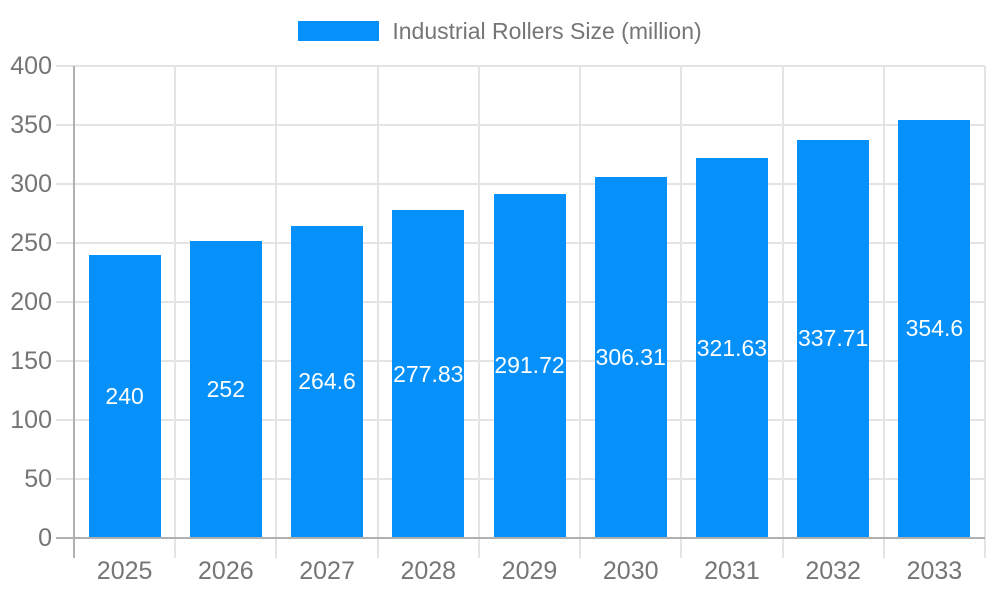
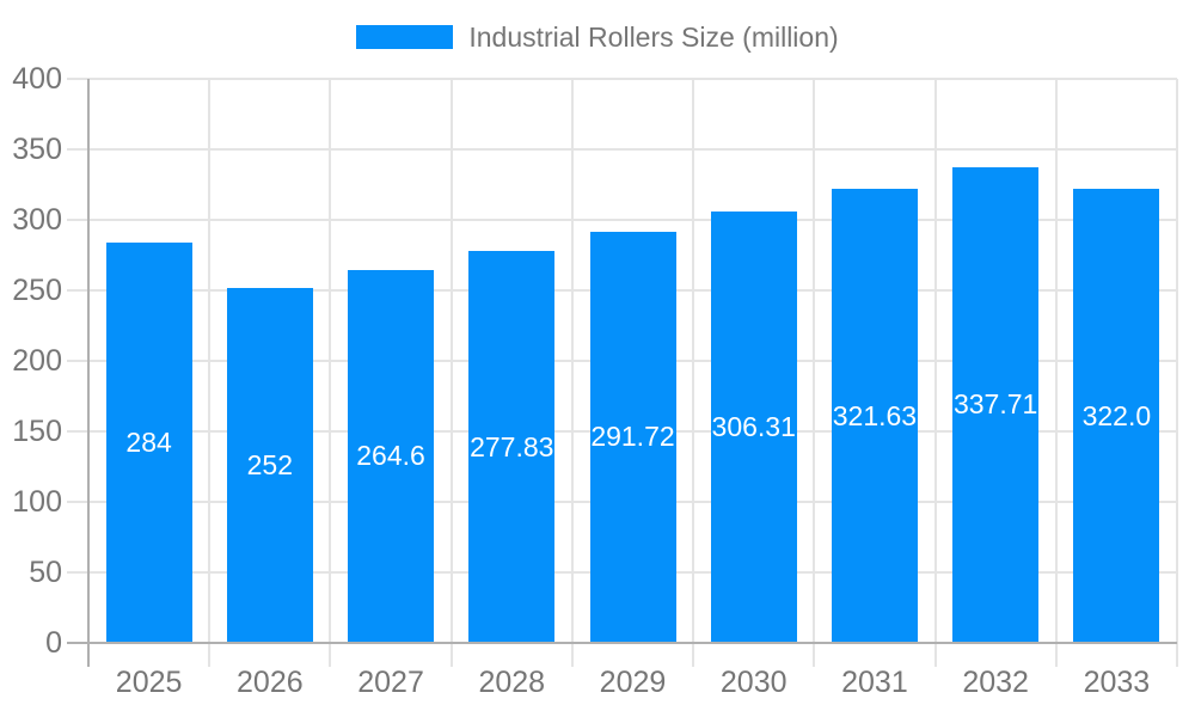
2025: 240 -> 284
2033: 354.6 -> 322.0
